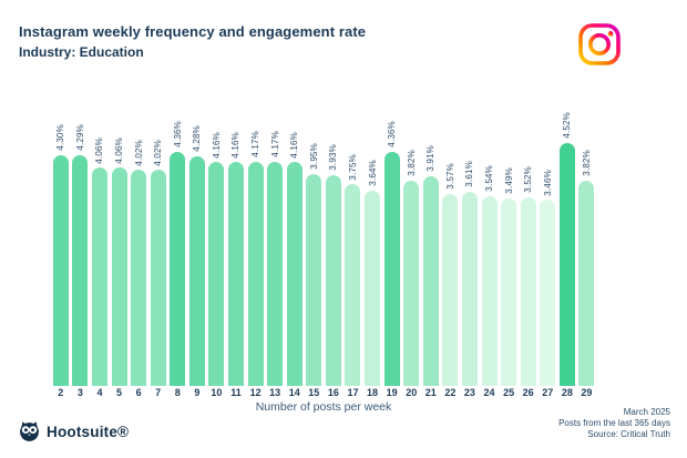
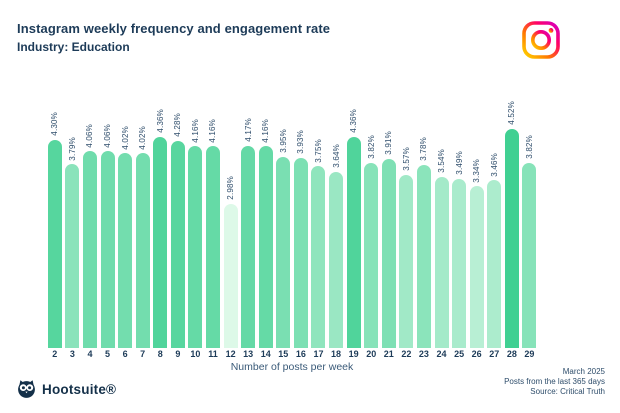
3: 4.29% -> 3.79%
12: 4.17% -> 2.98%
23: 3.61% -> 3.78%
26: 3.52% -> 3.34%
